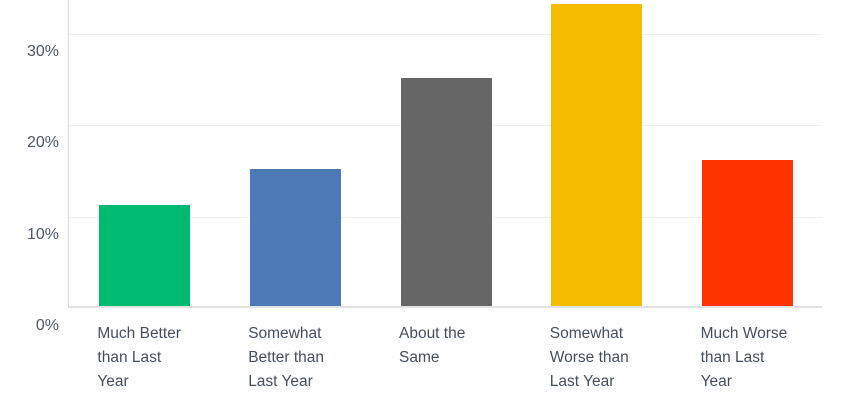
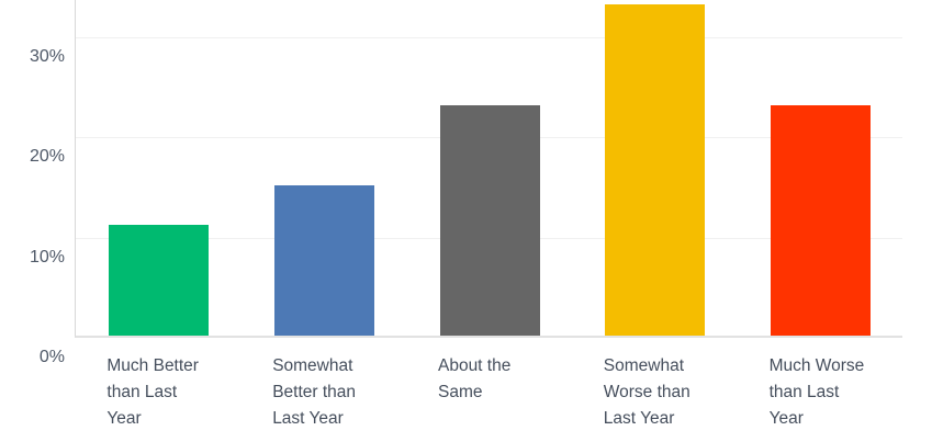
About the Same: 25% -> 23%
Much Worse than Last Year: 16% -> 23%
